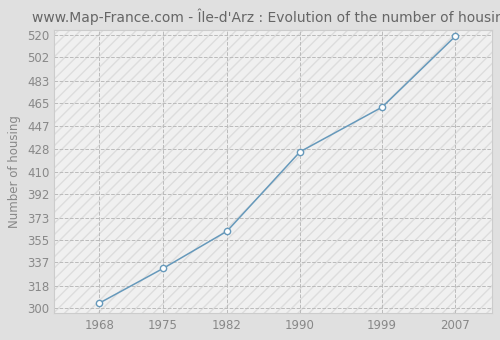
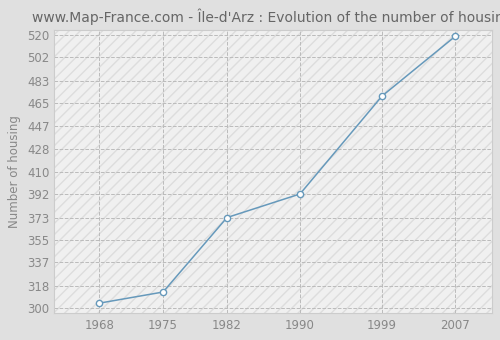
1975: 332 -> 313
1982: 362 -> 373
1990: 426 -> 392
1999: 462 -> 471
